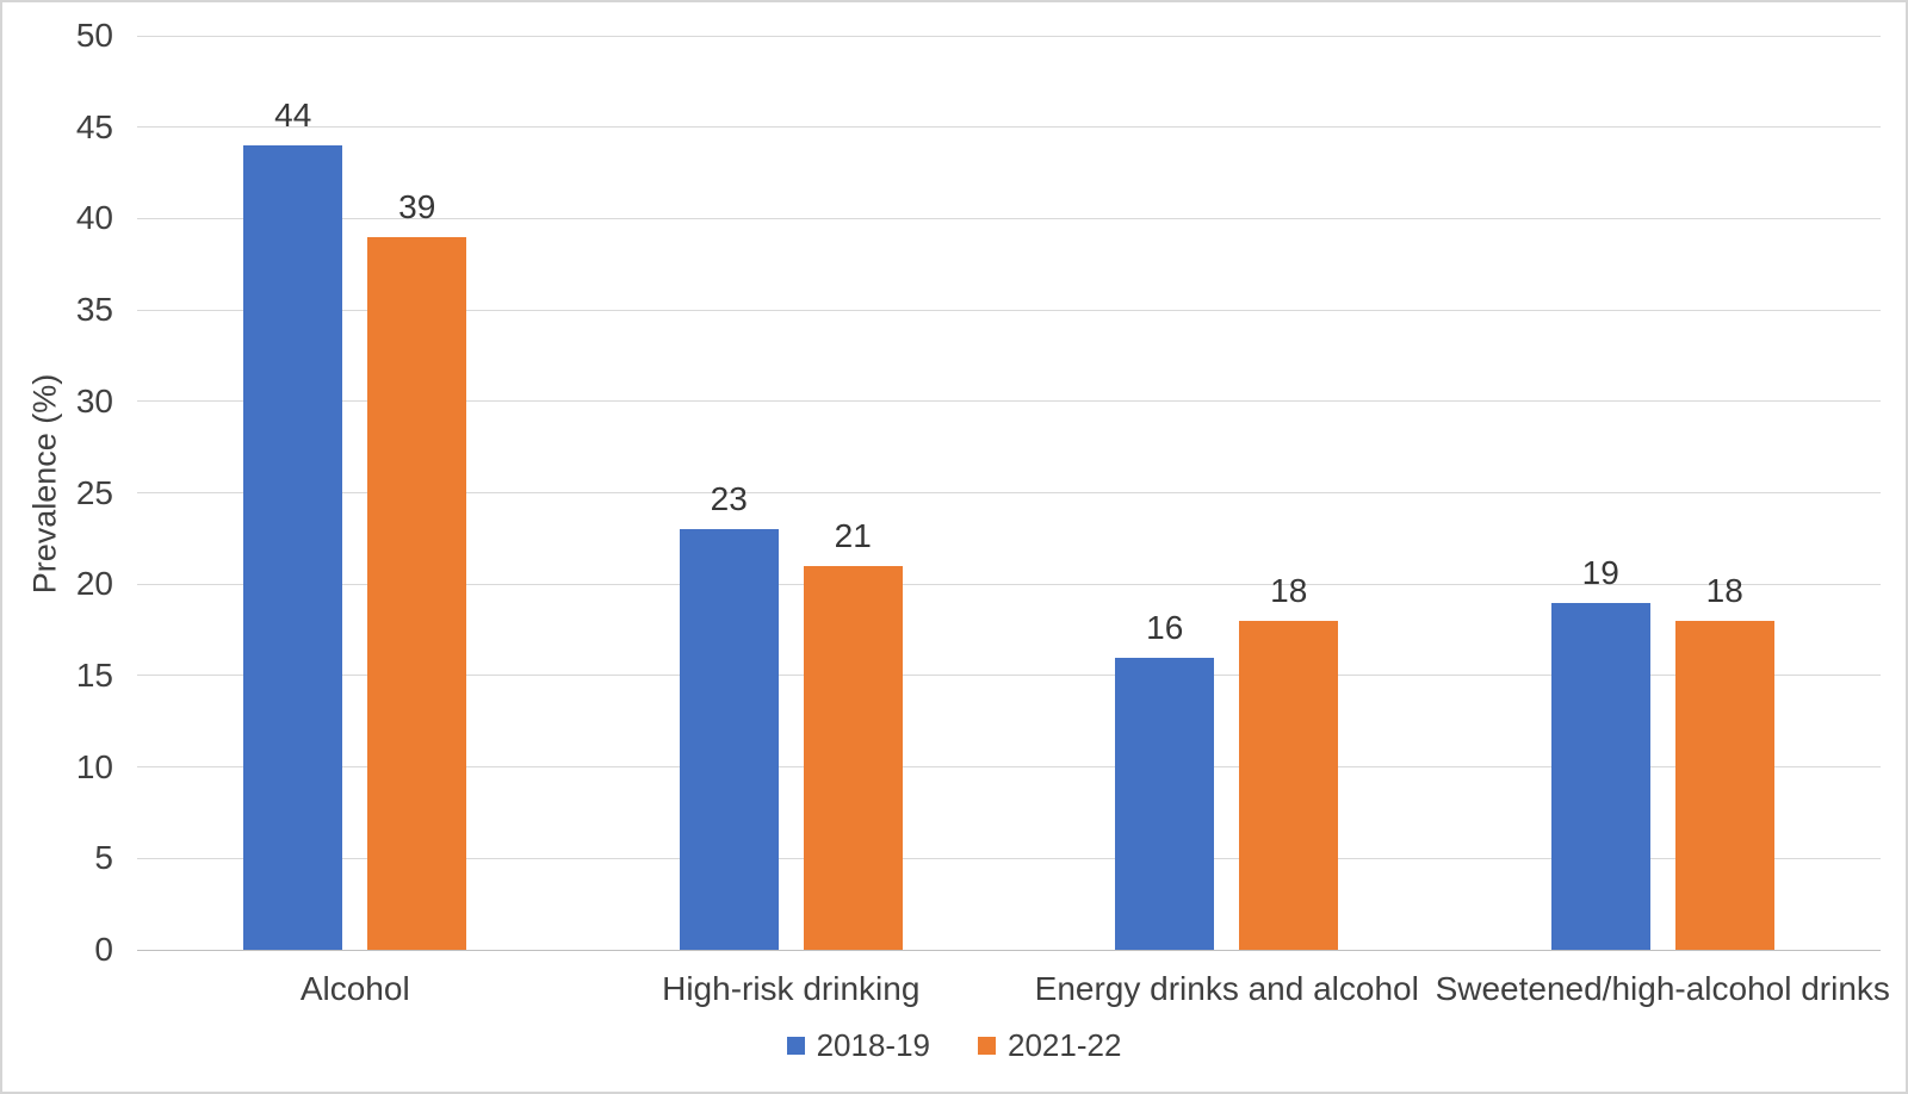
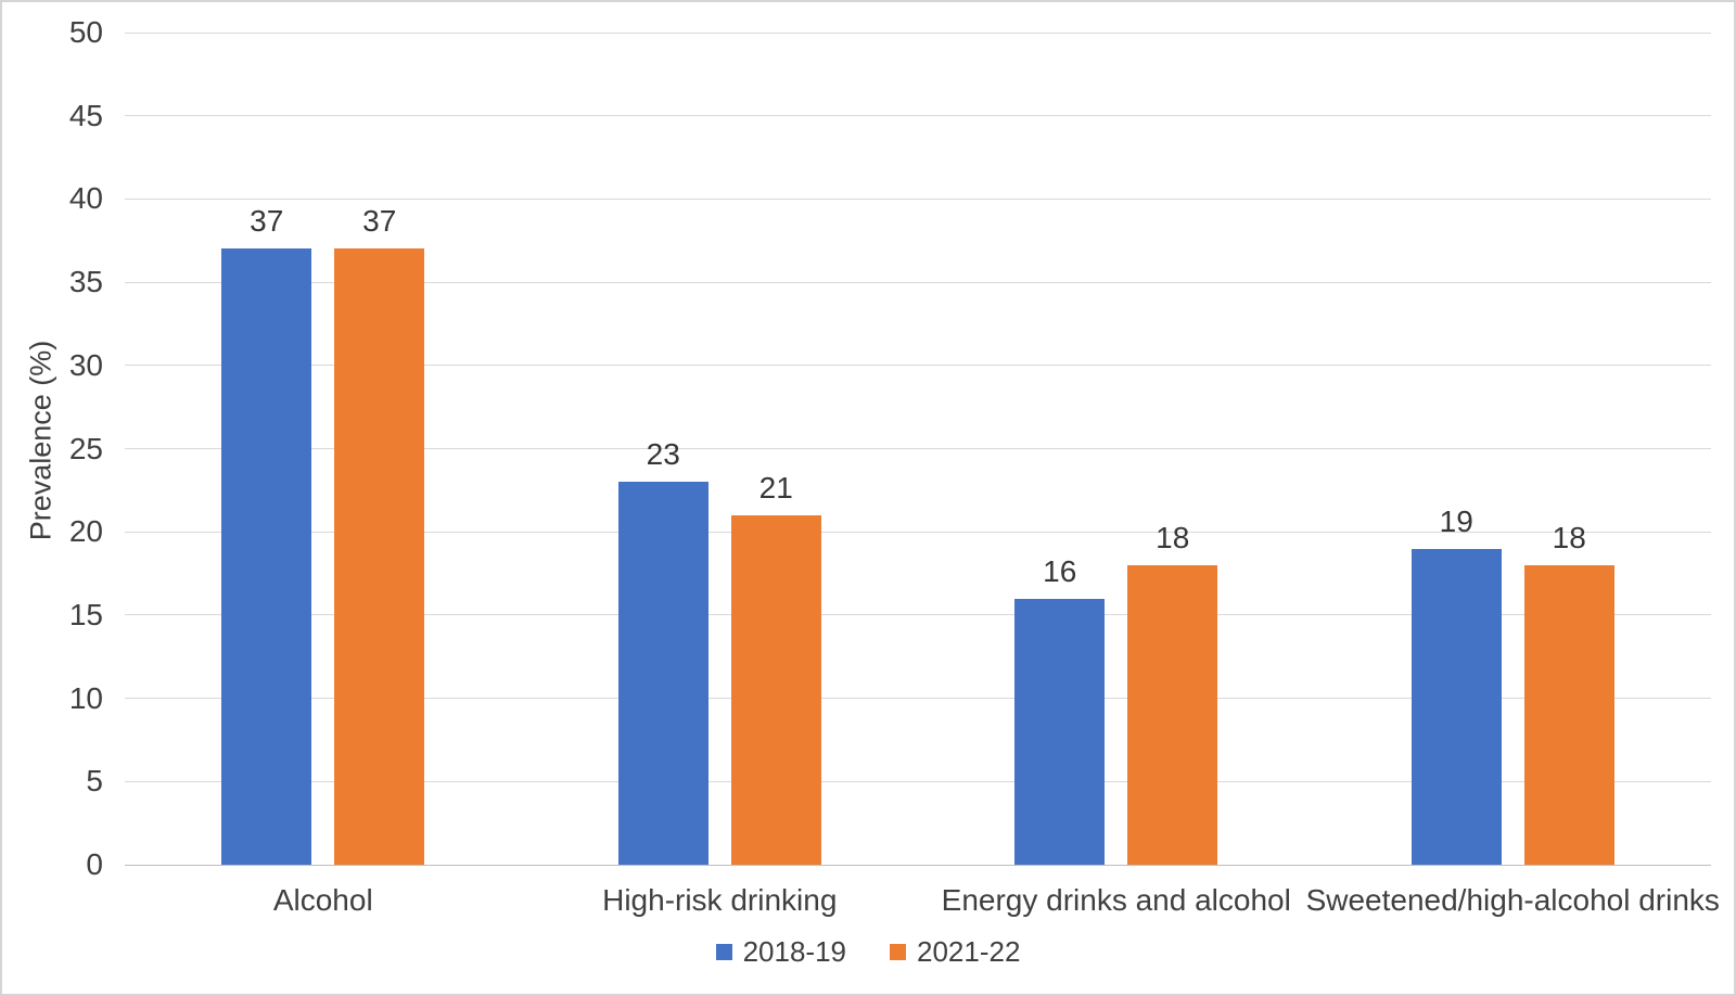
2018-19/Alcohol: 44 -> 37
2021-22/Alcohol: 39 -> 37
